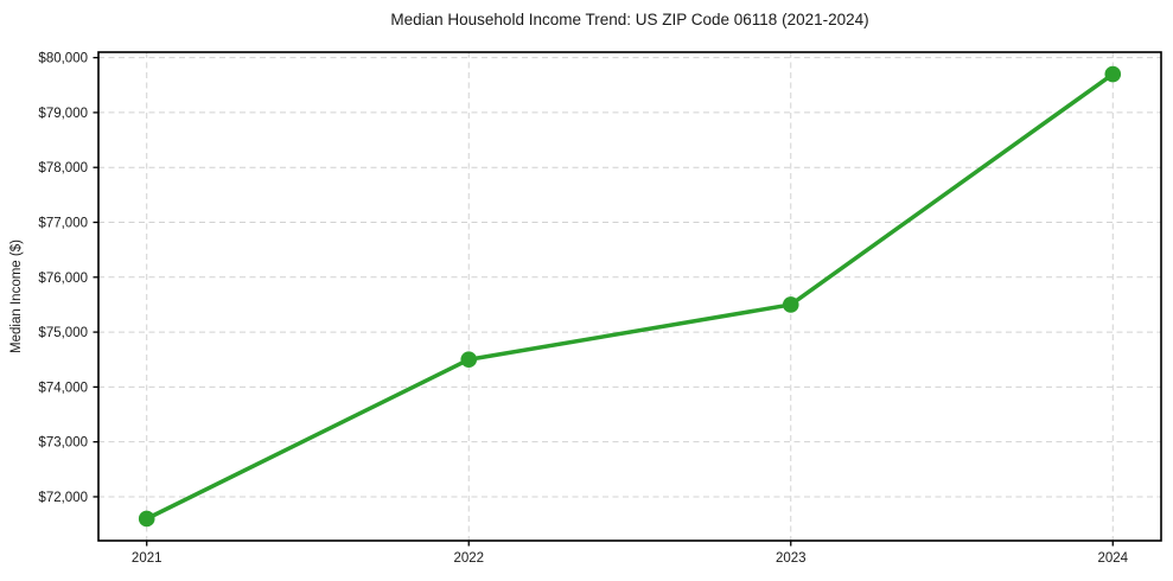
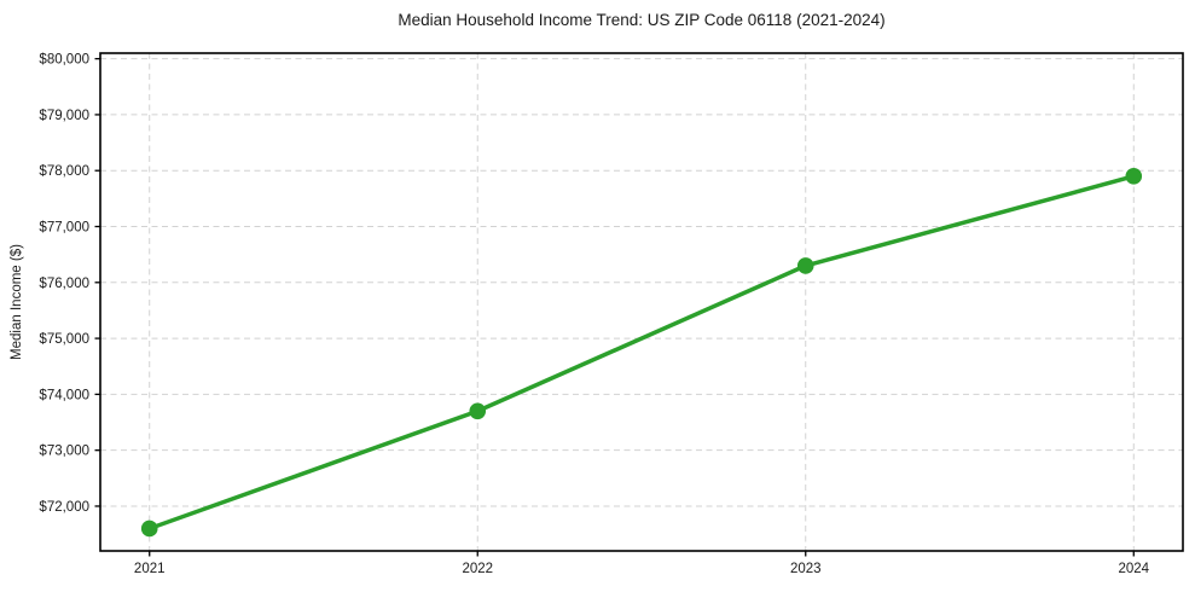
2022: $74500 -> $73700
2023: $75500 -> $76300
2024: $79700 -> $77900
